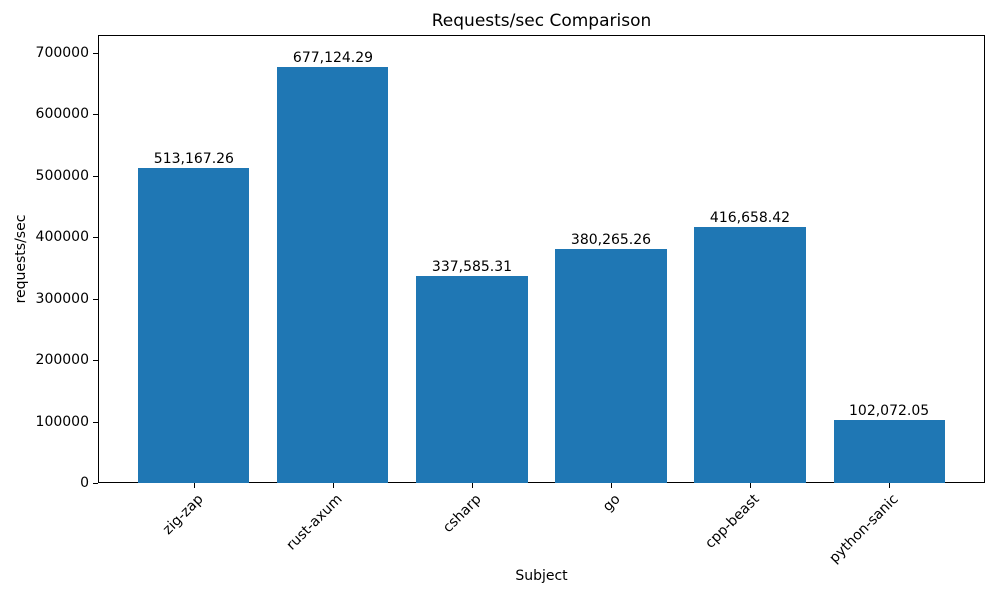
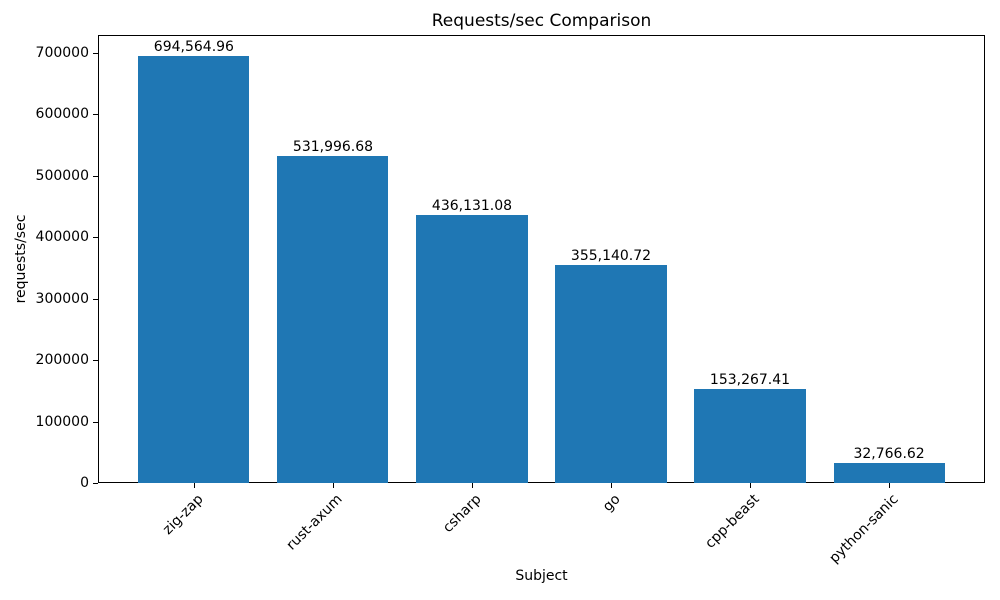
zig-zap: 513,167.26 -> 694,564.96
rust-axum: 677,124.29 -> 531,996.68
csharp: 337,585.31 -> 436,131.08
go: 380,265.26 -> 355,140.72
cpp-beast: 416,658.42 -> 153,267.41
python-sanic: 102,072.05 -> 32,766.62
